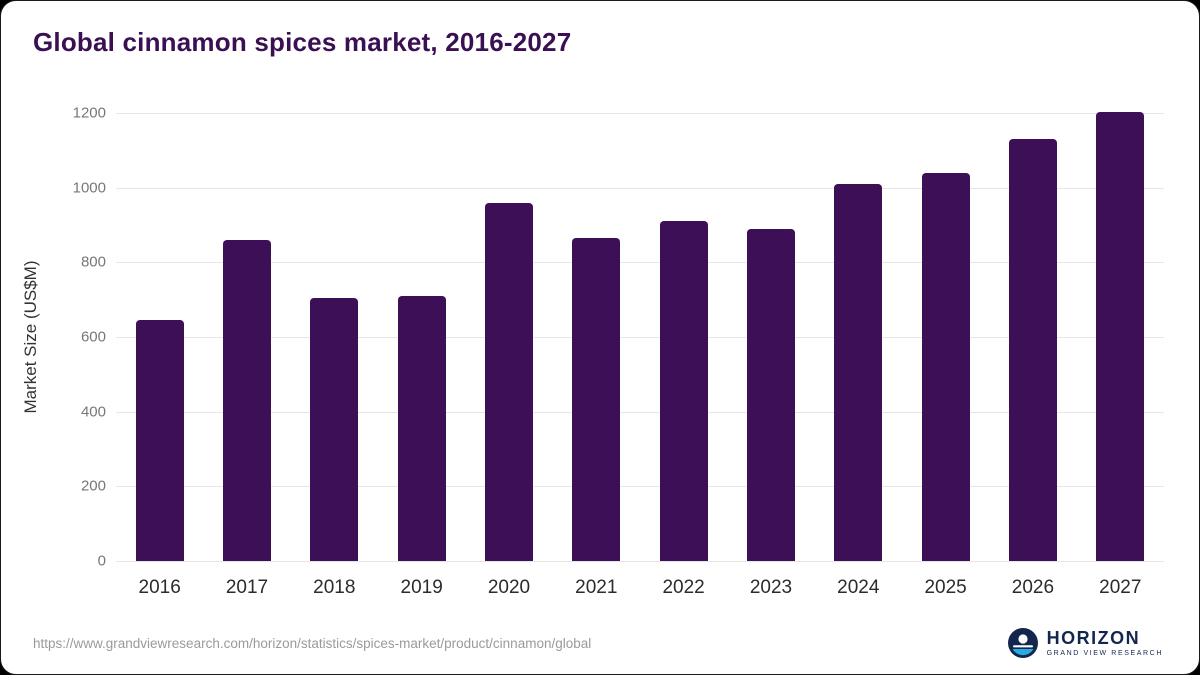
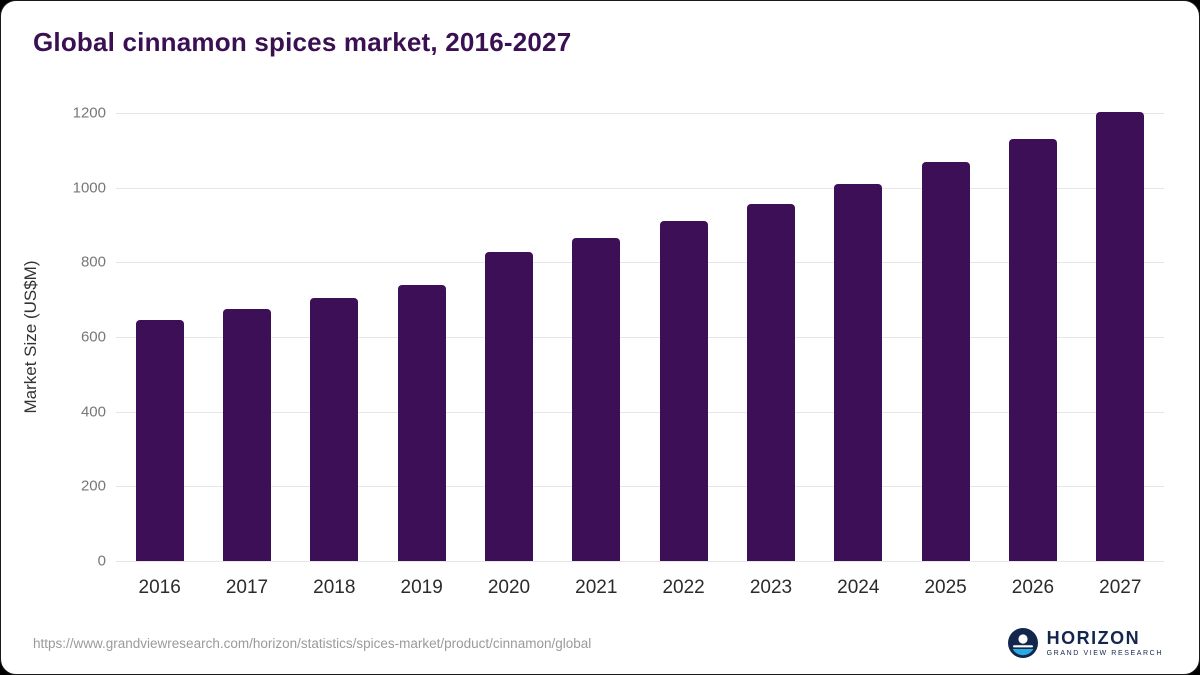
2017: 860 -> 680
2019: 710 -> 740
2020: 960 -> 830
2023: 890 -> 960
2025: 1040 -> 1070
